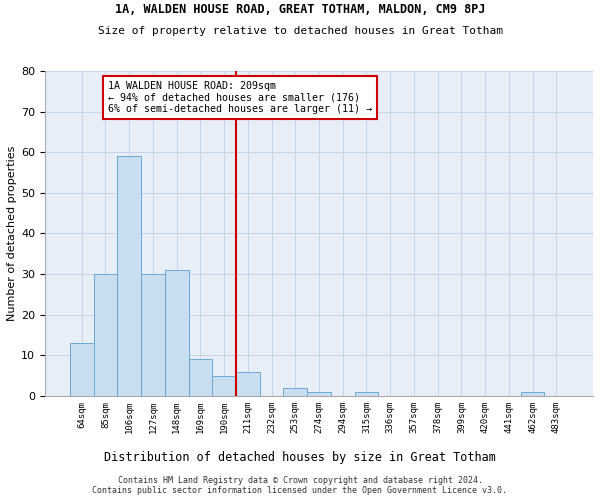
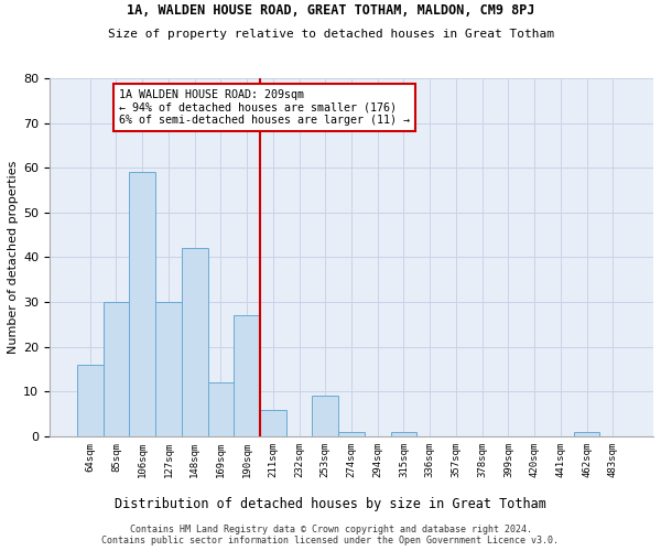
64sqm: 13 -> 16
148sqm: 31 -> 42
169sqm: 9 -> 12
190sqm: 5 -> 27
253sqm: 2 -> 9
